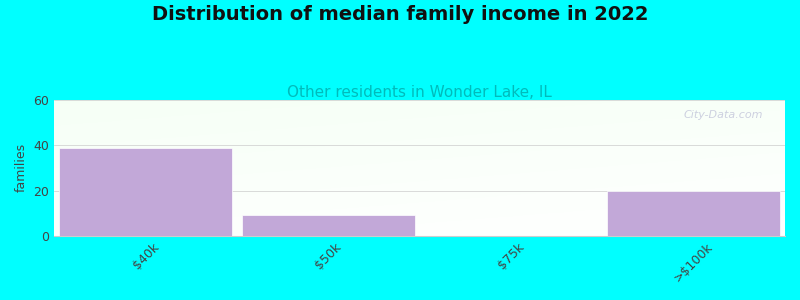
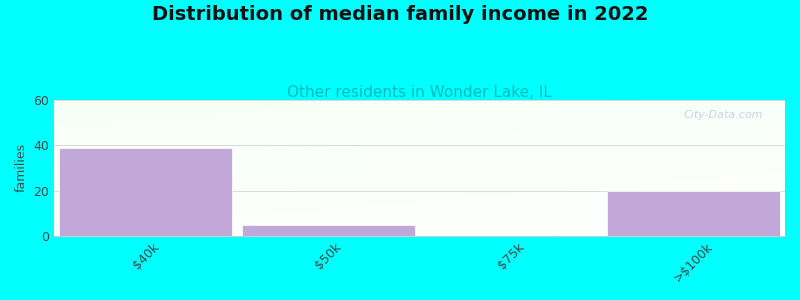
$50k: 9 -> 5
